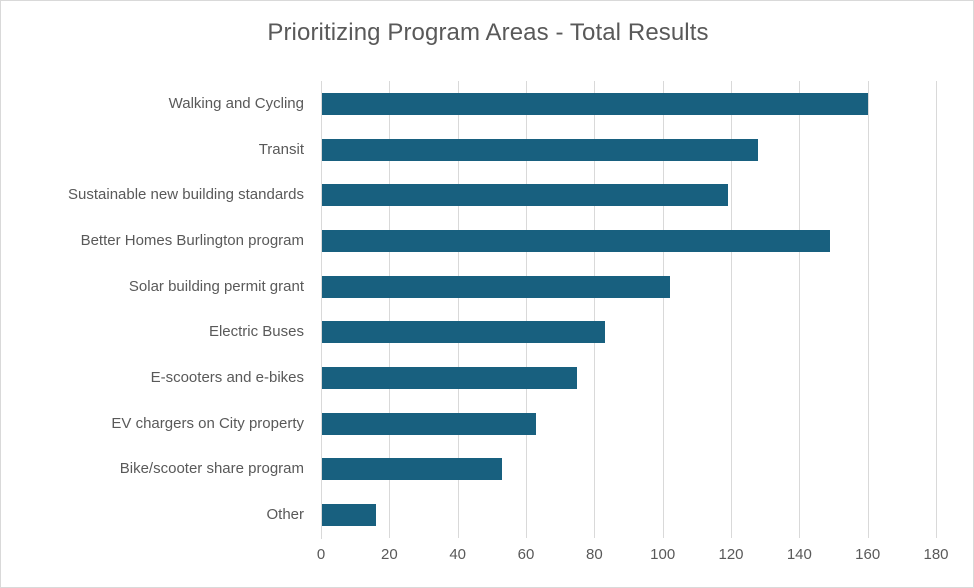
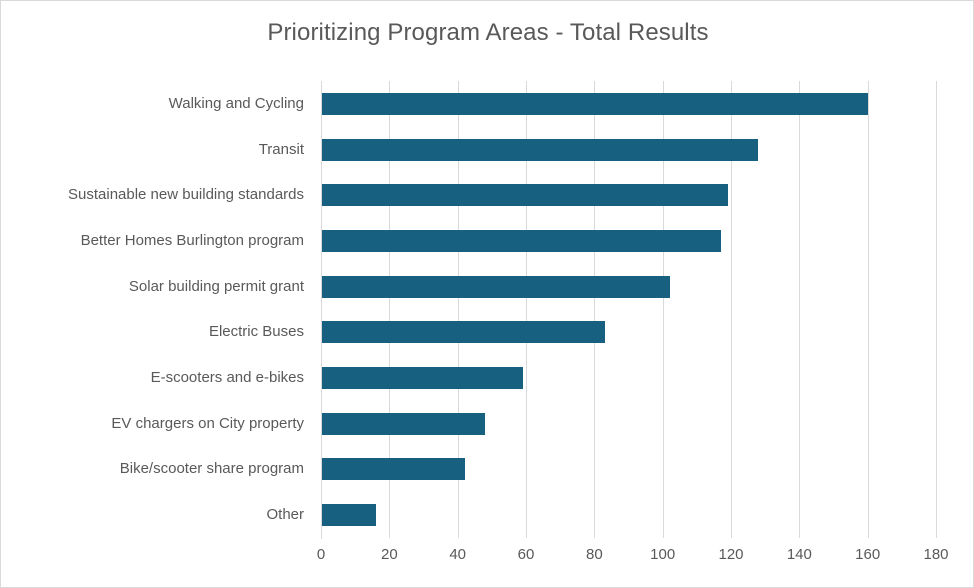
Better Homes Burlington program: 149 -> 117
E-scooters and e-bikes: 75 -> 59
EV chargers on City property: 63 -> 48
Bike/scooter share program: 53 -> 42
